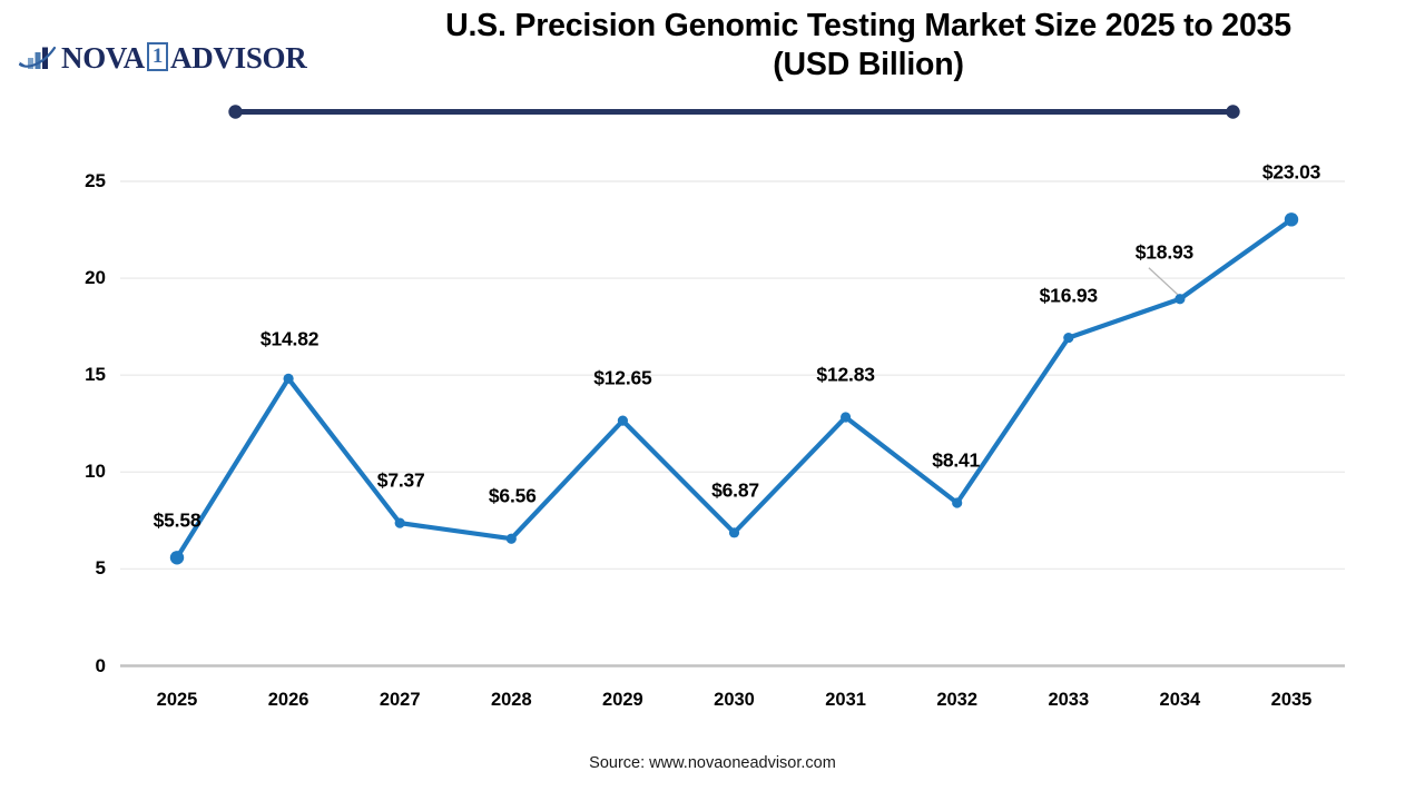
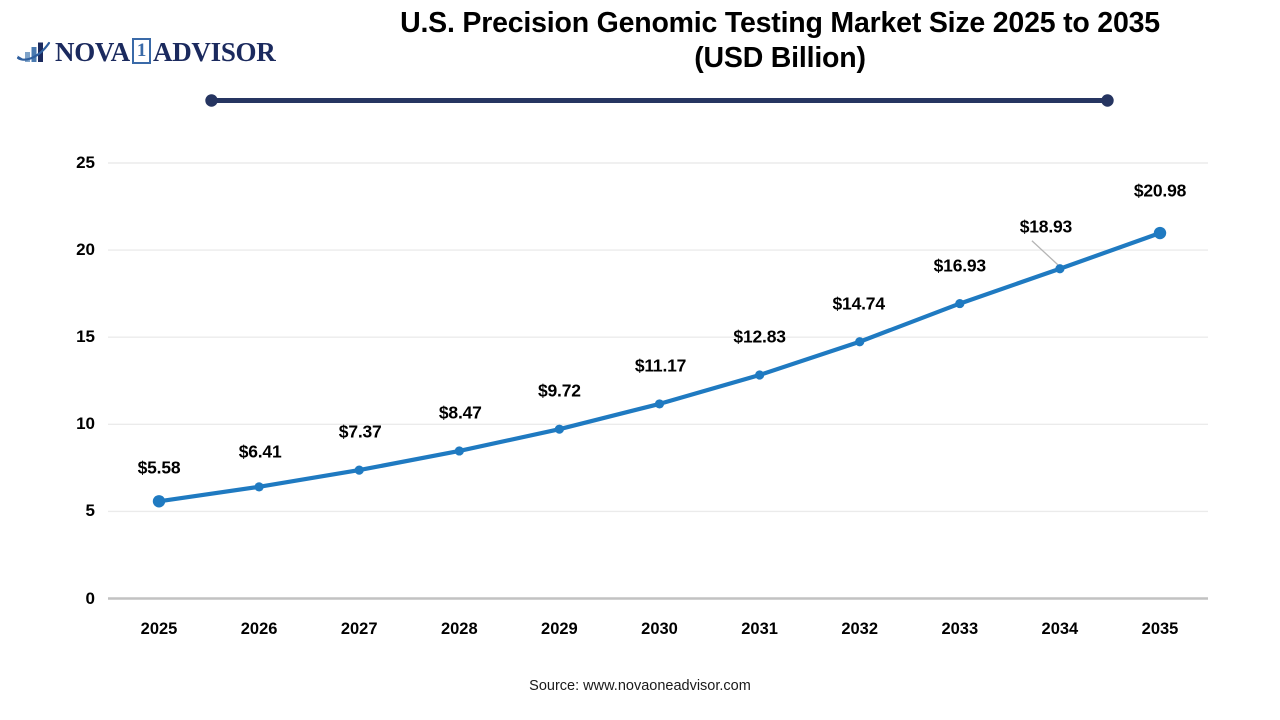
2026: $14.82 -> $6.41
2028: $6.56 -> $8.47
2029: $12.65 -> $9.72
2030: $6.87 -> $11.17
2032: $8.41 -> $14.74
2035: $23.03 -> $20.98
